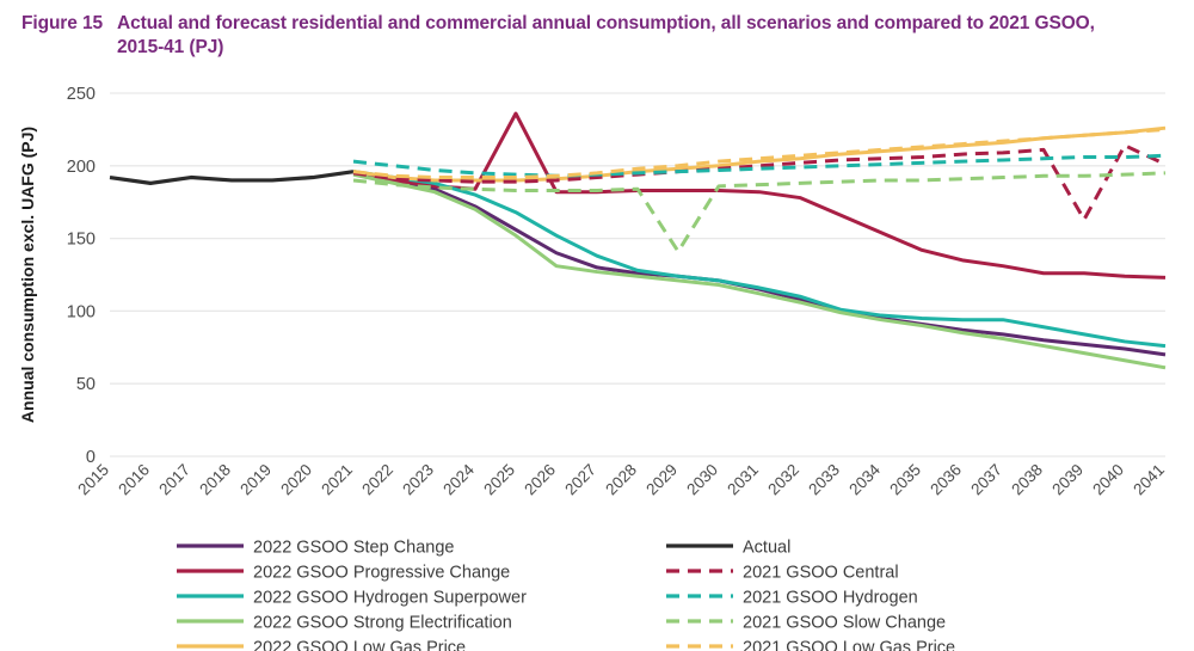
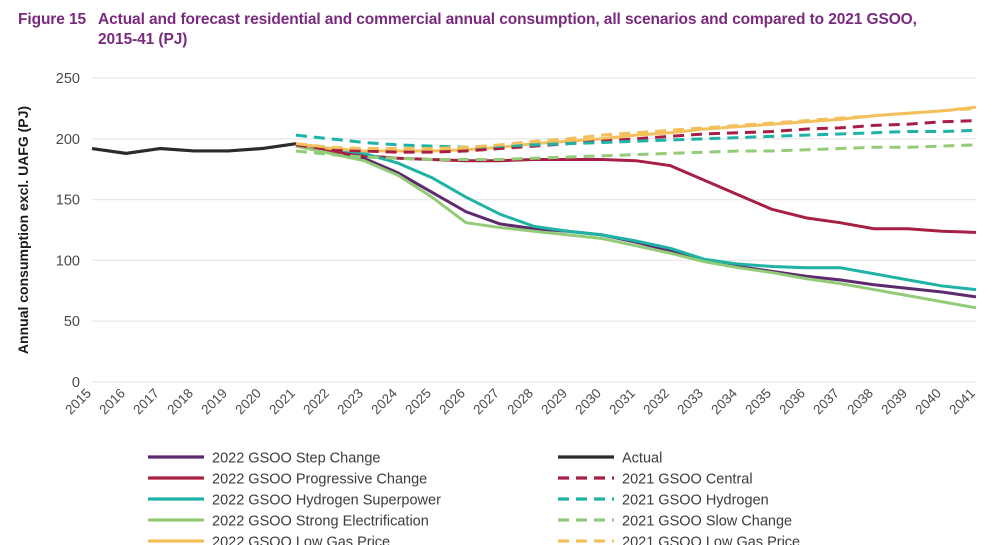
2022 GSOO Progressive Change/2025: 236 -> 183
2021 GSOO Slow Change/2029: 141 -> 185
2021 GSOO Central/2039: 163 -> 212
2021 GSOO Central/2041: 201 -> 215
